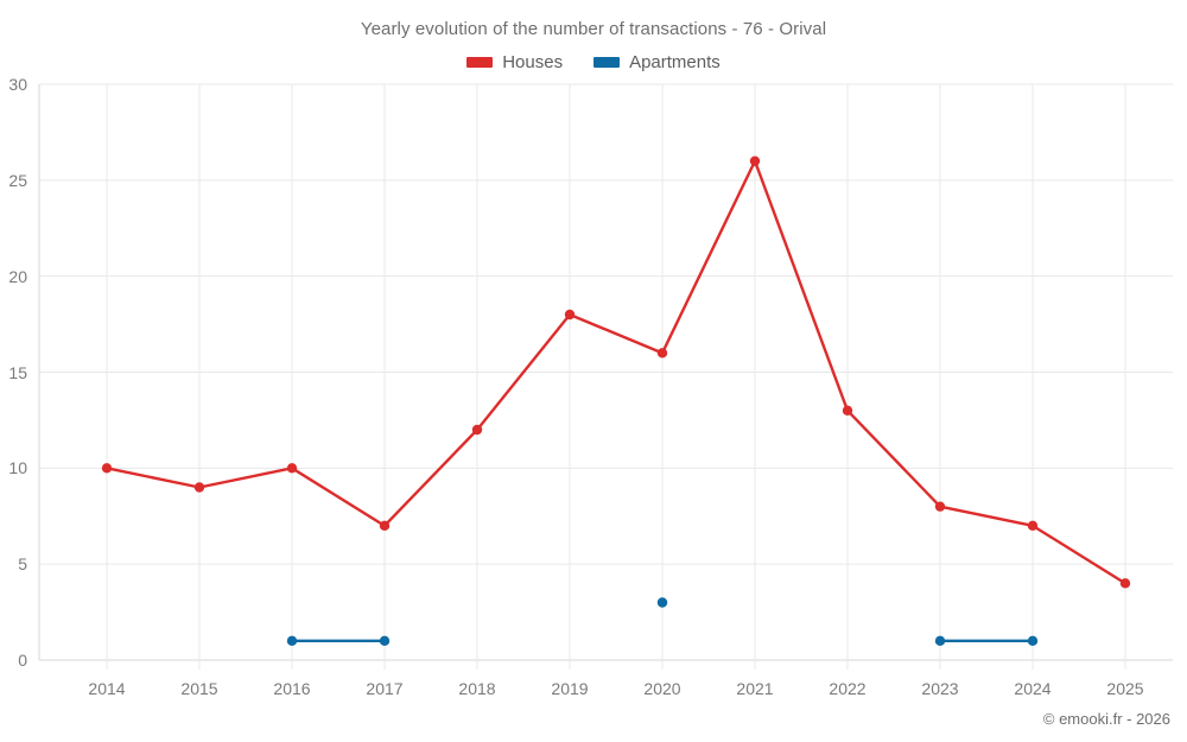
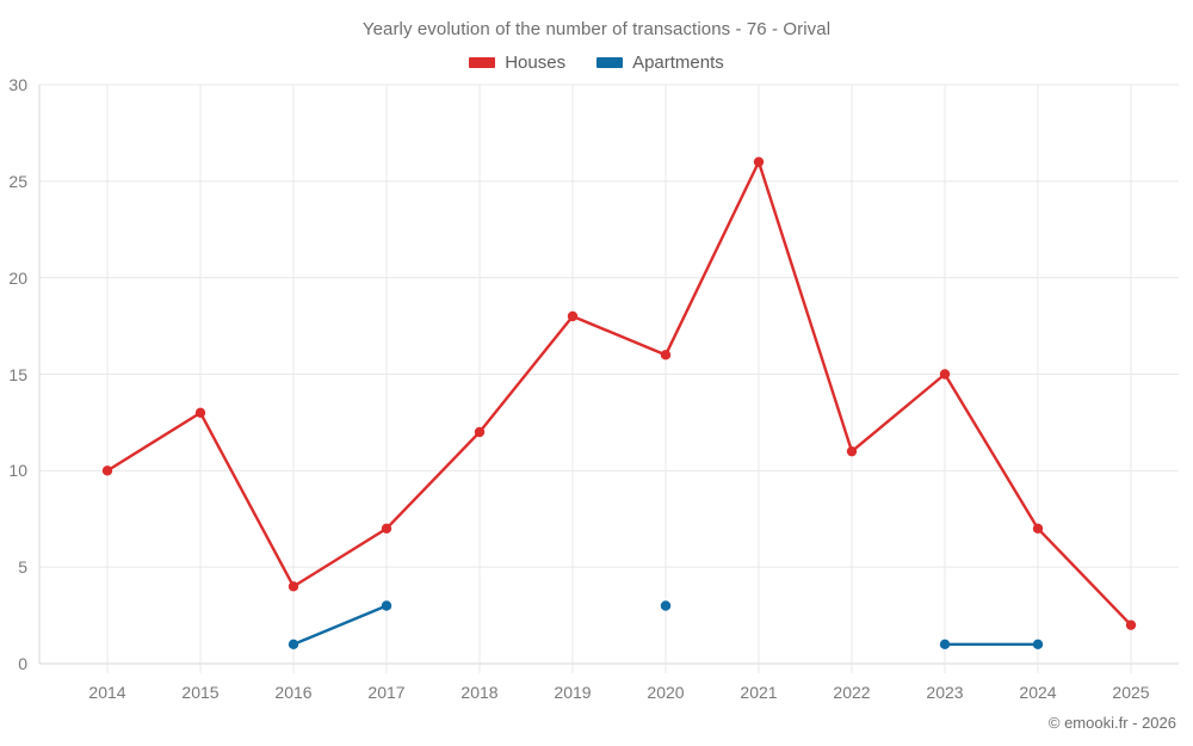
Houses/2015: 9 -> 13
Houses/2016: 10 -> 4
Apartments/2017: 1 -> 3
Houses/2022: 13 -> 11
Houses/2023: 8 -> 15
Houses/2025: 4 -> 2
